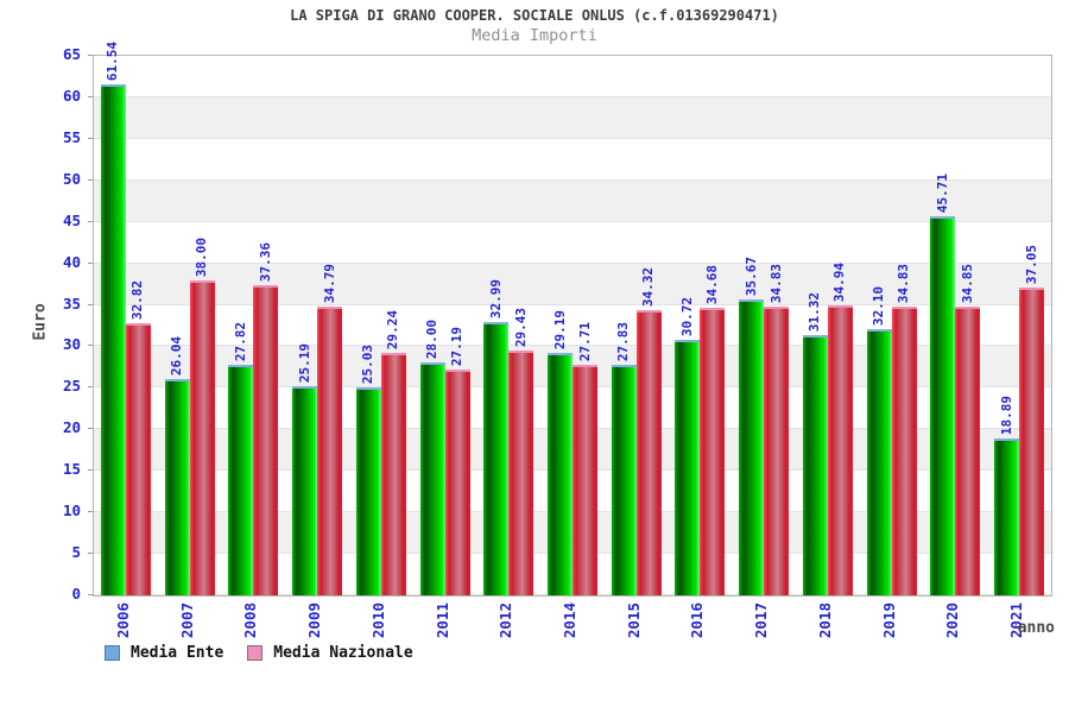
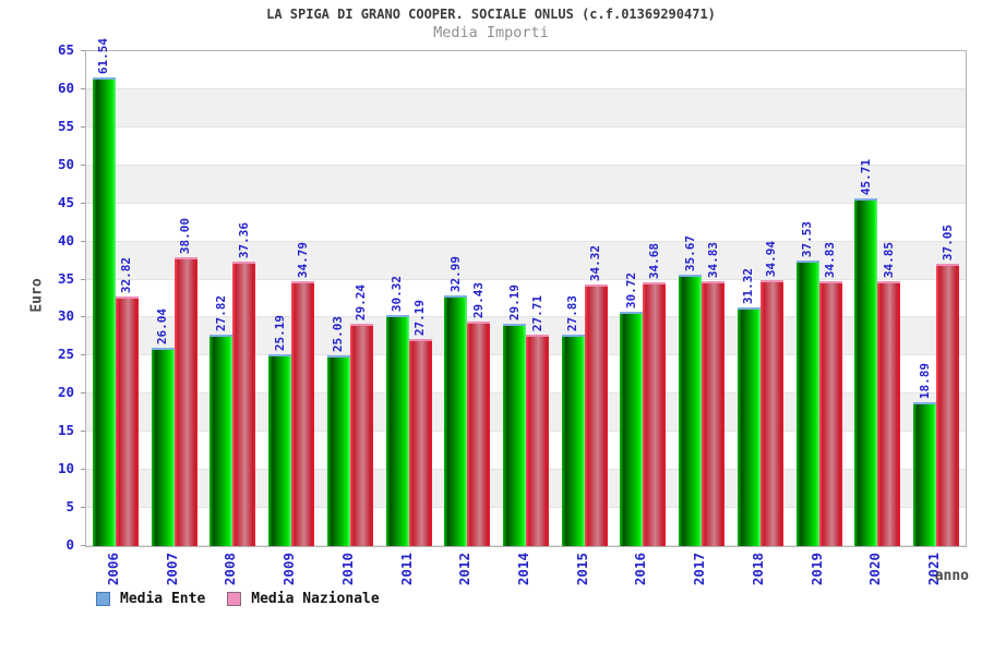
Media Ente/2011: 28.00 -> 30.32
Media Ente/2019: 32.10 -> 37.53
